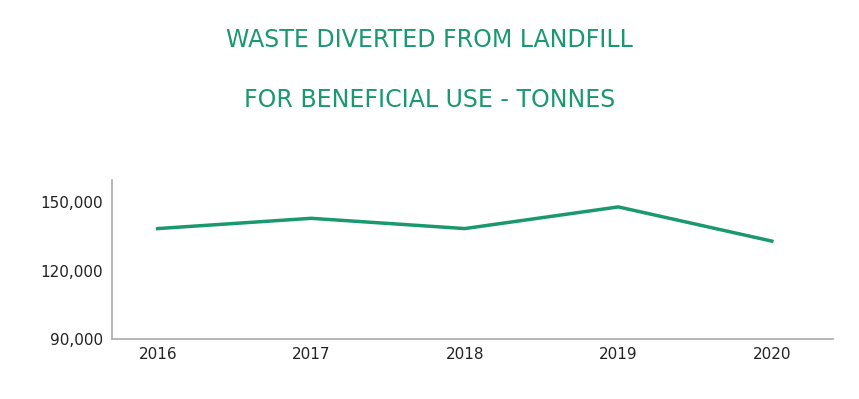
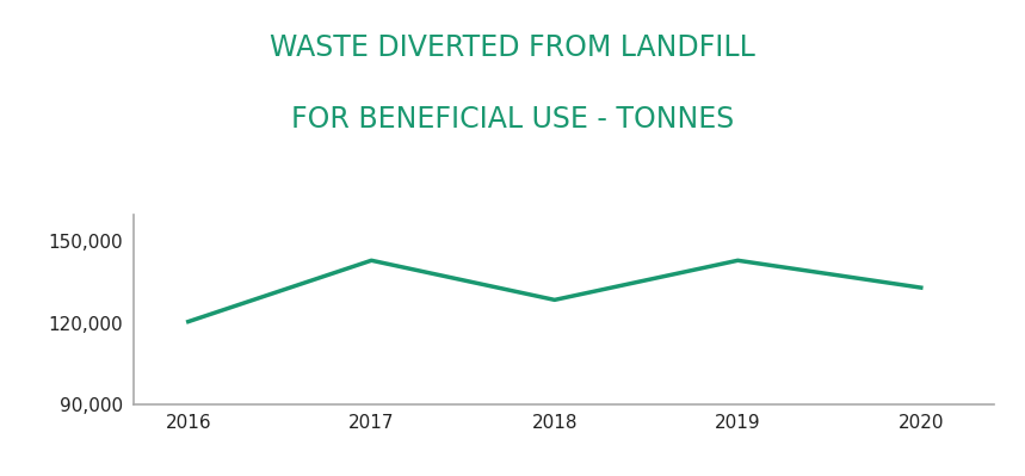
2016: 138,500 -> 120,500
2018: 138,500 -> 128,500
2019: 148,000 -> 143,000
